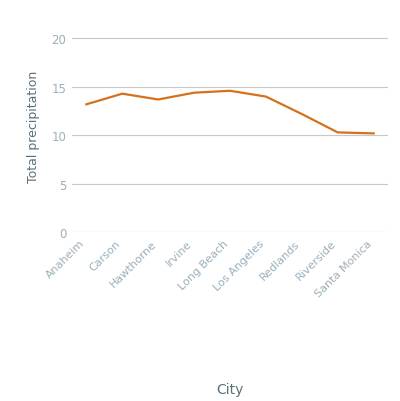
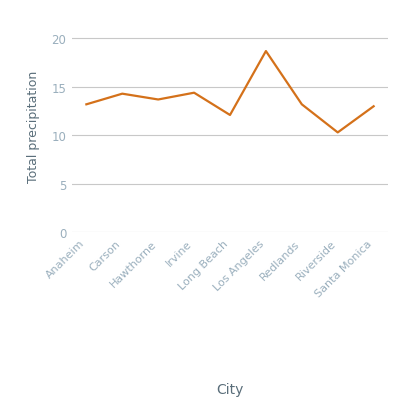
Long Beach: 14.6 -> 12.1
Los Angeles: 14.0 -> 18.7
Redlands: 12.2 -> 13.2
Santa Monica: 10.2 -> 13.0
